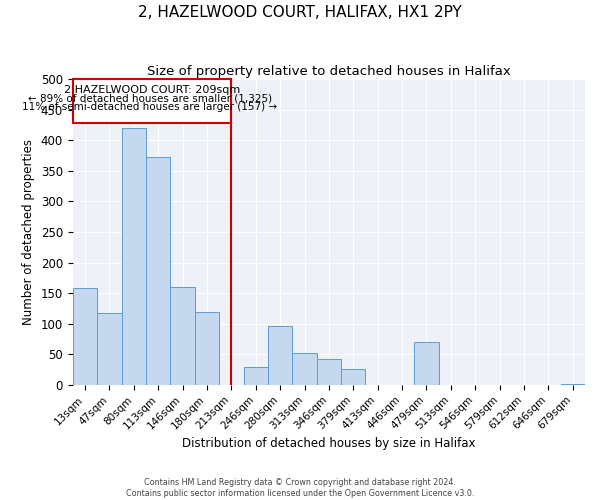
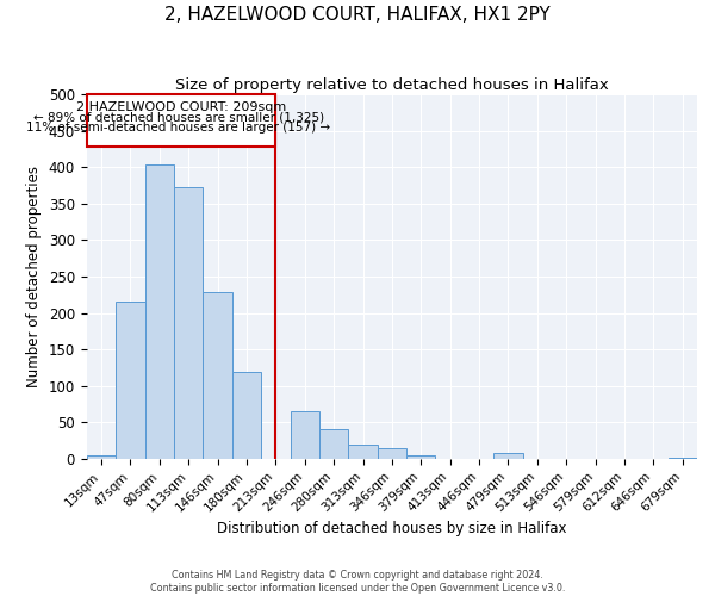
13sqm: 158 -> 5
47sqm: 118 -> 215
80sqm: 420 -> 403
146sqm: 160 -> 228
246sqm: 30 -> 65
280sqm: 96 -> 40
313sqm: 52 -> 20
346sqm: 42 -> 14
379sqm: 26 -> 5
479sqm: 70 -> 8
